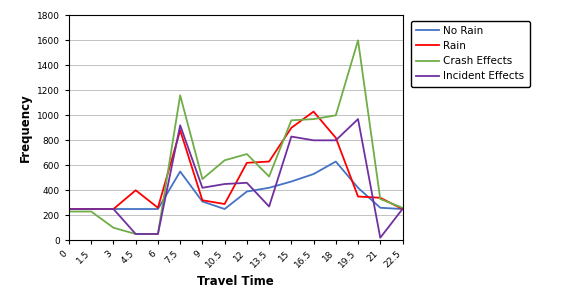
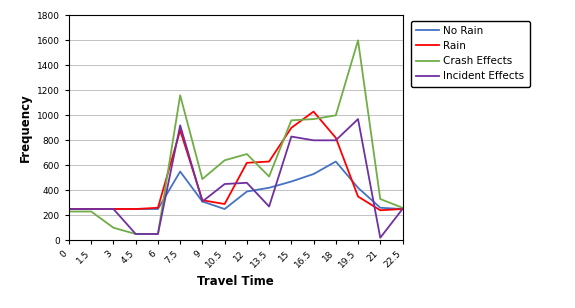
Rain/4.5: 400 -> 250
Incident Effects/9: 420 -> 310
Rain/21: 340 -> 240
